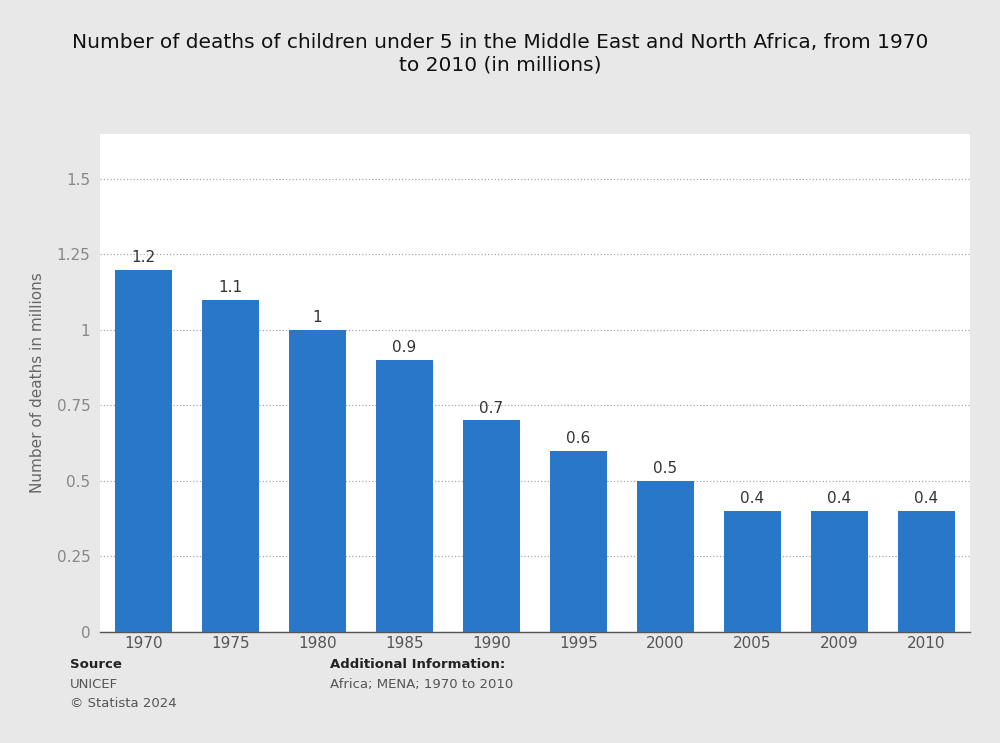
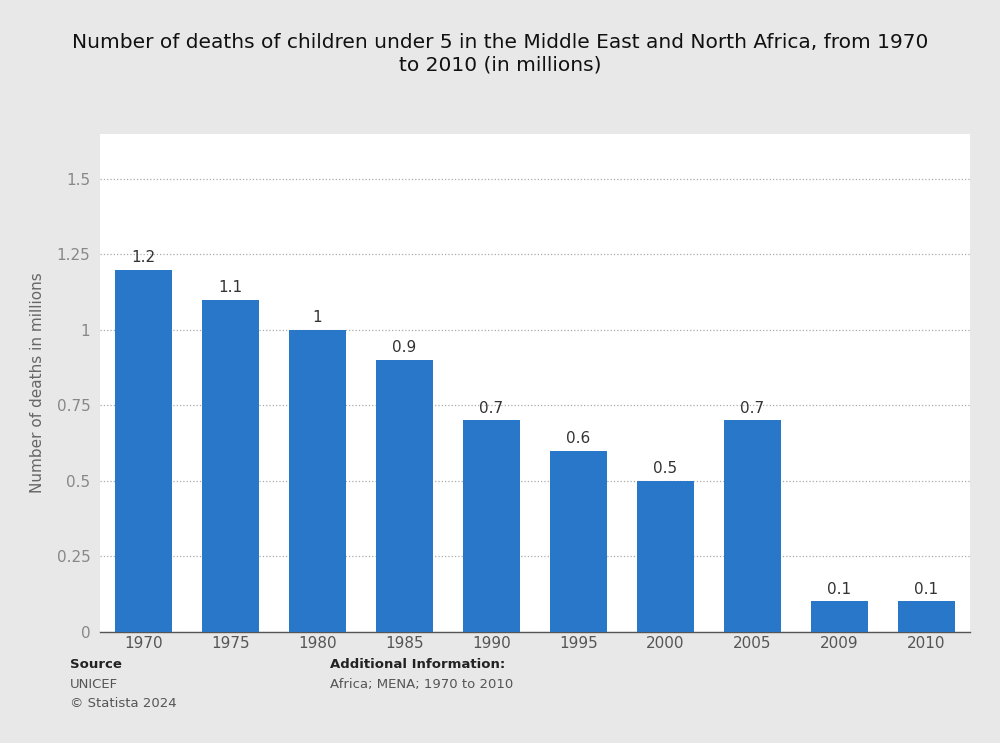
2005: 0.4 -> 0.7
2009: 0.4 -> 0.1
2010: 0.4 -> 0.1
